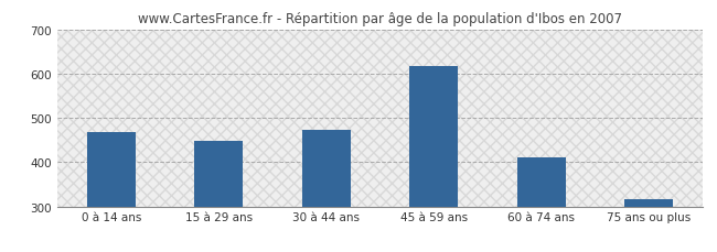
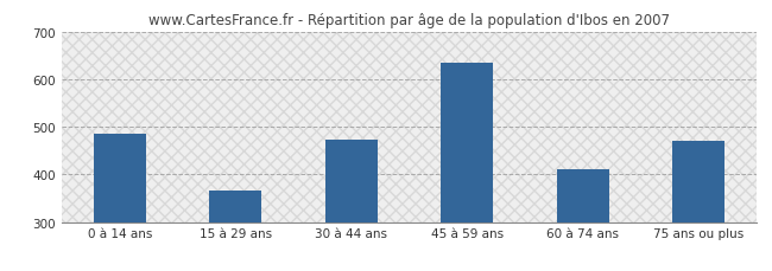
0 à 14 ans: 467 -> 485
15 à 29 ans: 447 -> 365
45 à 59 ans: 618 -> 635
75 ans ou plus: 317 -> 470
